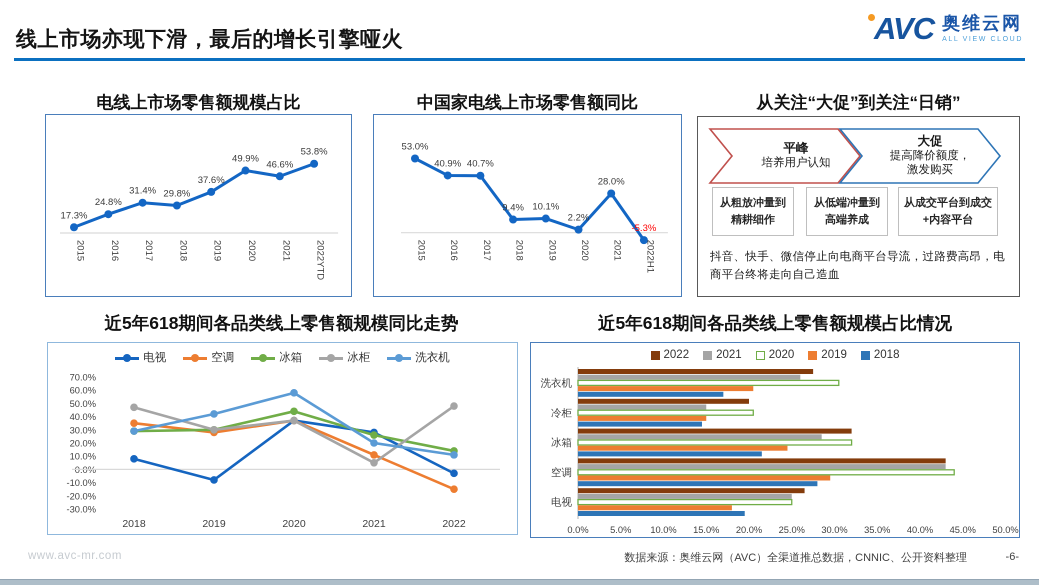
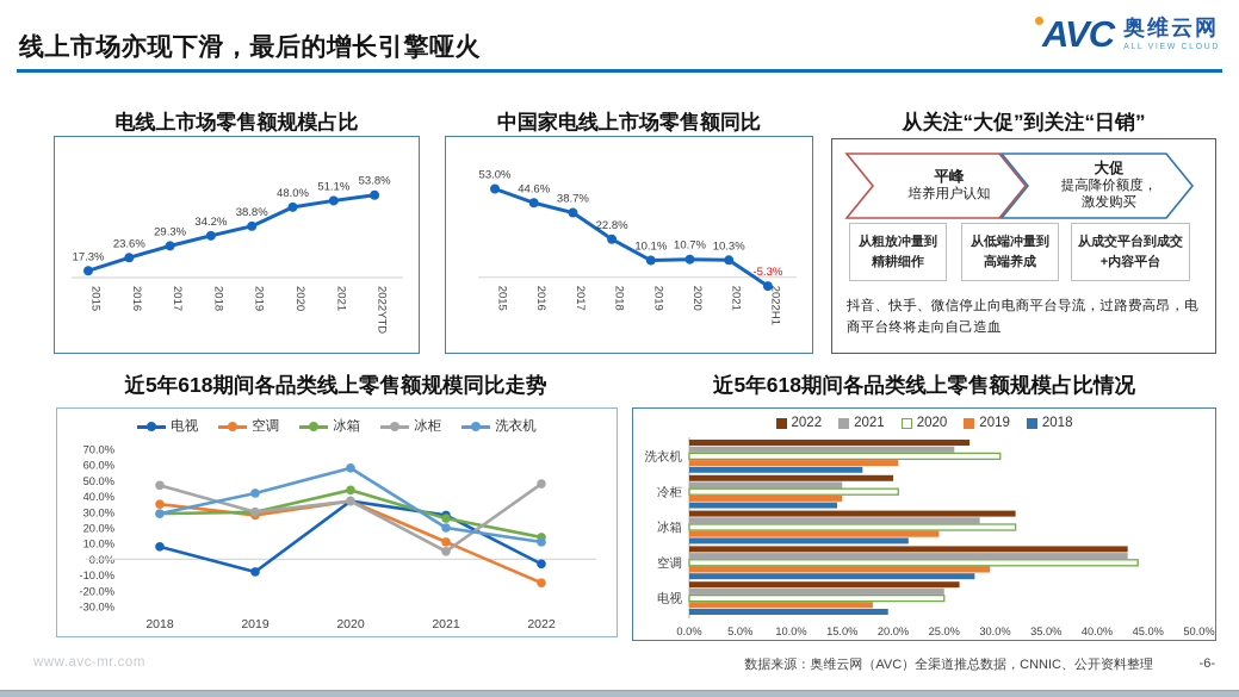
电线上市场零售额规模占比/2016: 24.8% -> 23.6%
电线上市场零售额规模占比/2017: 31.4% -> 29.3%
电线上市场零售额规模占比/2018: 29.8% -> 34.2%
电线上市场零售额规模占比/2019: 37.6% -> 38.8%
电线上市场零售额规模占比/2020: 49.9% -> 48.0%
电线上市场零售额规模占比/2021: 46.6% -> 51.1%
中国家电线上市场零售额同比/2016: 40.9% -> 44.6%
中国家电线上市场零售额同比/2017: 40.7% -> 38.7%
中国家电线上市场零售额同比/2018: 9.4% -> 22.8%
中国家电线上市场零售额同比/2020: 2.2% -> 10.7%
中国家电线上市场零售额同比/2021: 28.0% -> 10.3%
